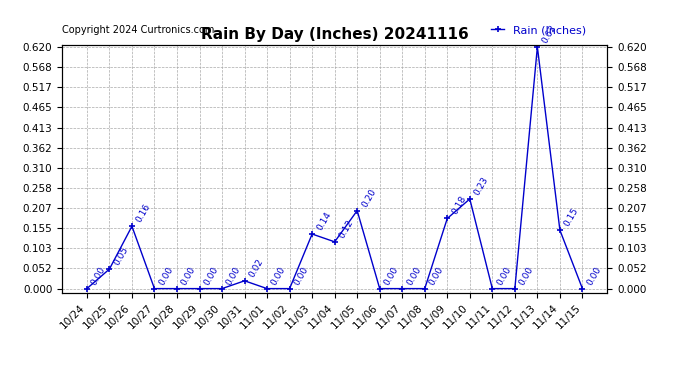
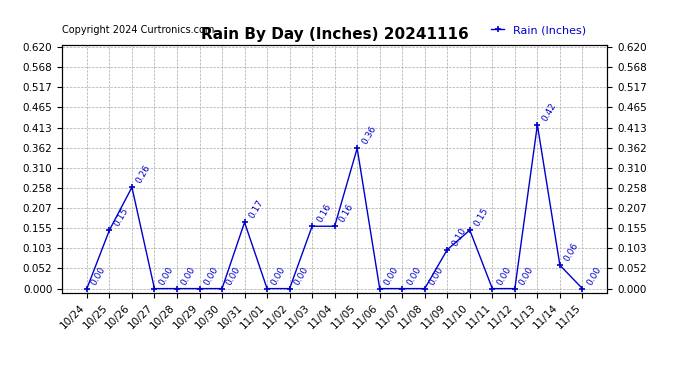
10/25: 0.05 -> 0.15
10/26: 0.16 -> 0.26
10/31: 0.02 -> 0.17
11/03: 0.14 -> 0.16
11/04: 0.12 -> 0.16
11/05: 0.20 -> 0.36
11/09: 0.18 -> 0.10
11/10: 0.23 -> 0.15
11/13: 0.62 -> 0.42
11/14: 0.15 -> 0.06
